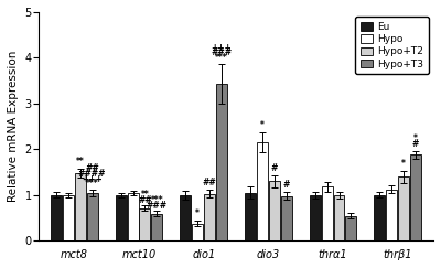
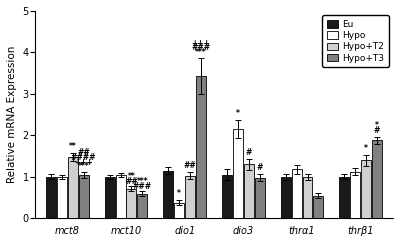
Eu/dio1: 1.00 -> 1.15
